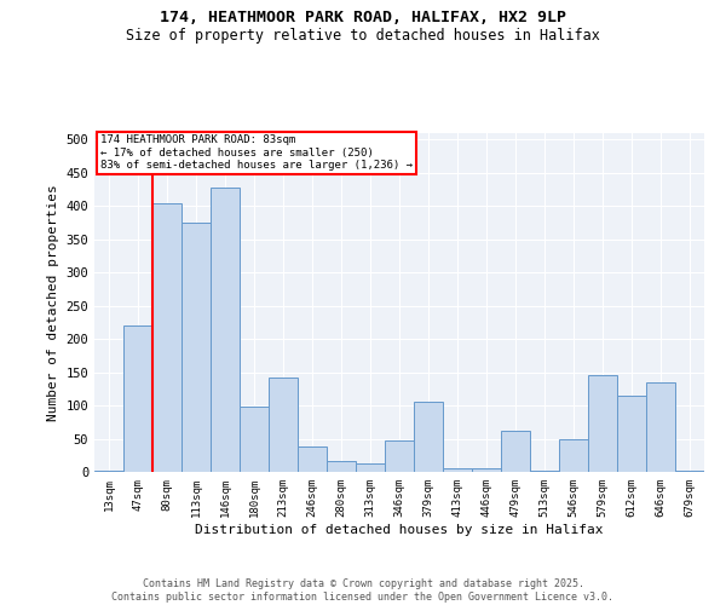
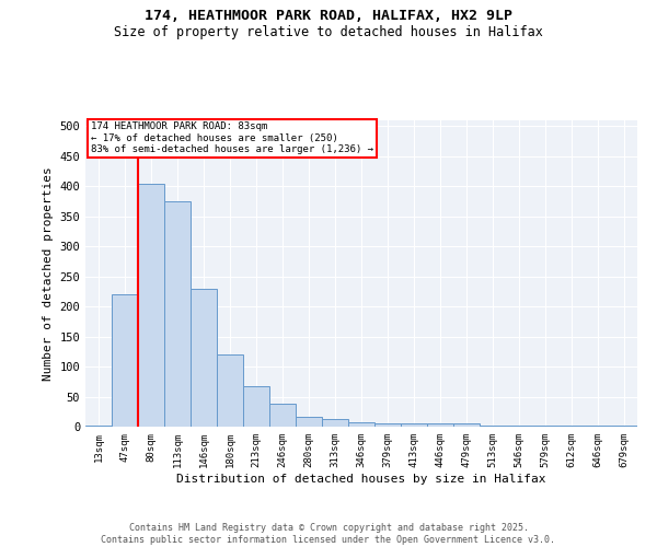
146sqm: 428 -> 230
180sqm: 98 -> 120
213sqm: 142 -> 68
346sqm: 48 -> 7
379sqm: 106 -> 5
479sqm: 62 -> 5
546sqm: 50 -> 2
579sqm: 146 -> 1
612sqm: 114 -> 1
646sqm: 134 -> 1
